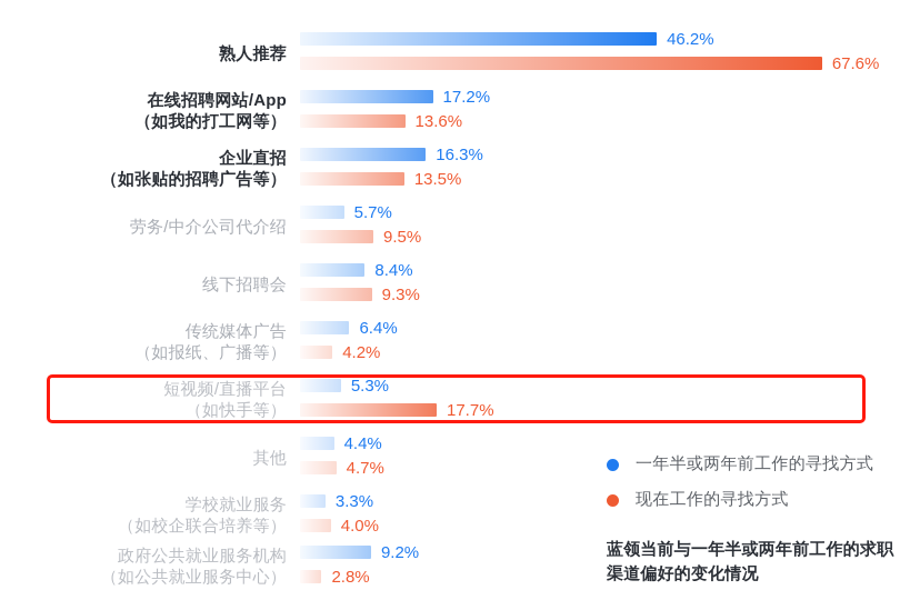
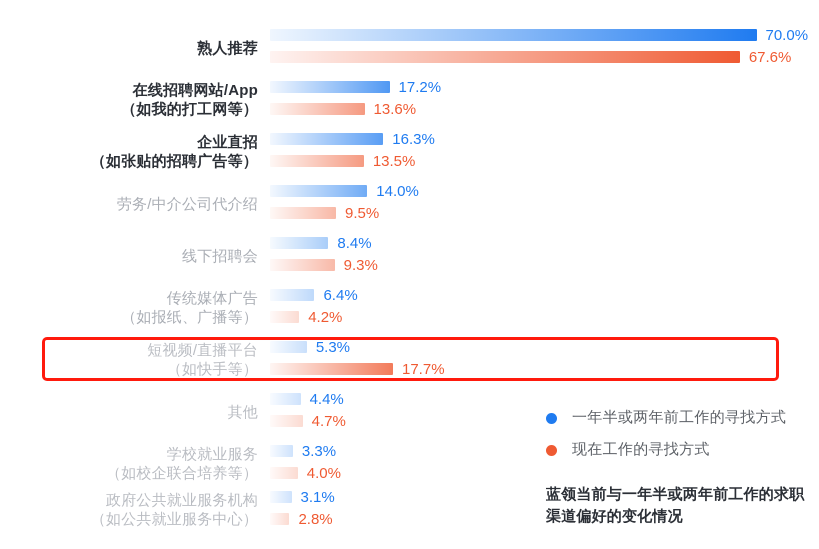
一年半或两年前工作的寻找方式/熟人推荐: 46.2% -> 70.0%
一年半或两年前工作的寻找方式/劳务/中介公司代介绍: 5.7% -> 14.0%
一年半或两年前工作的寻找方式/政府公共就业服务机构 （如公共就业服务中心）: 9.2% -> 3.1%
